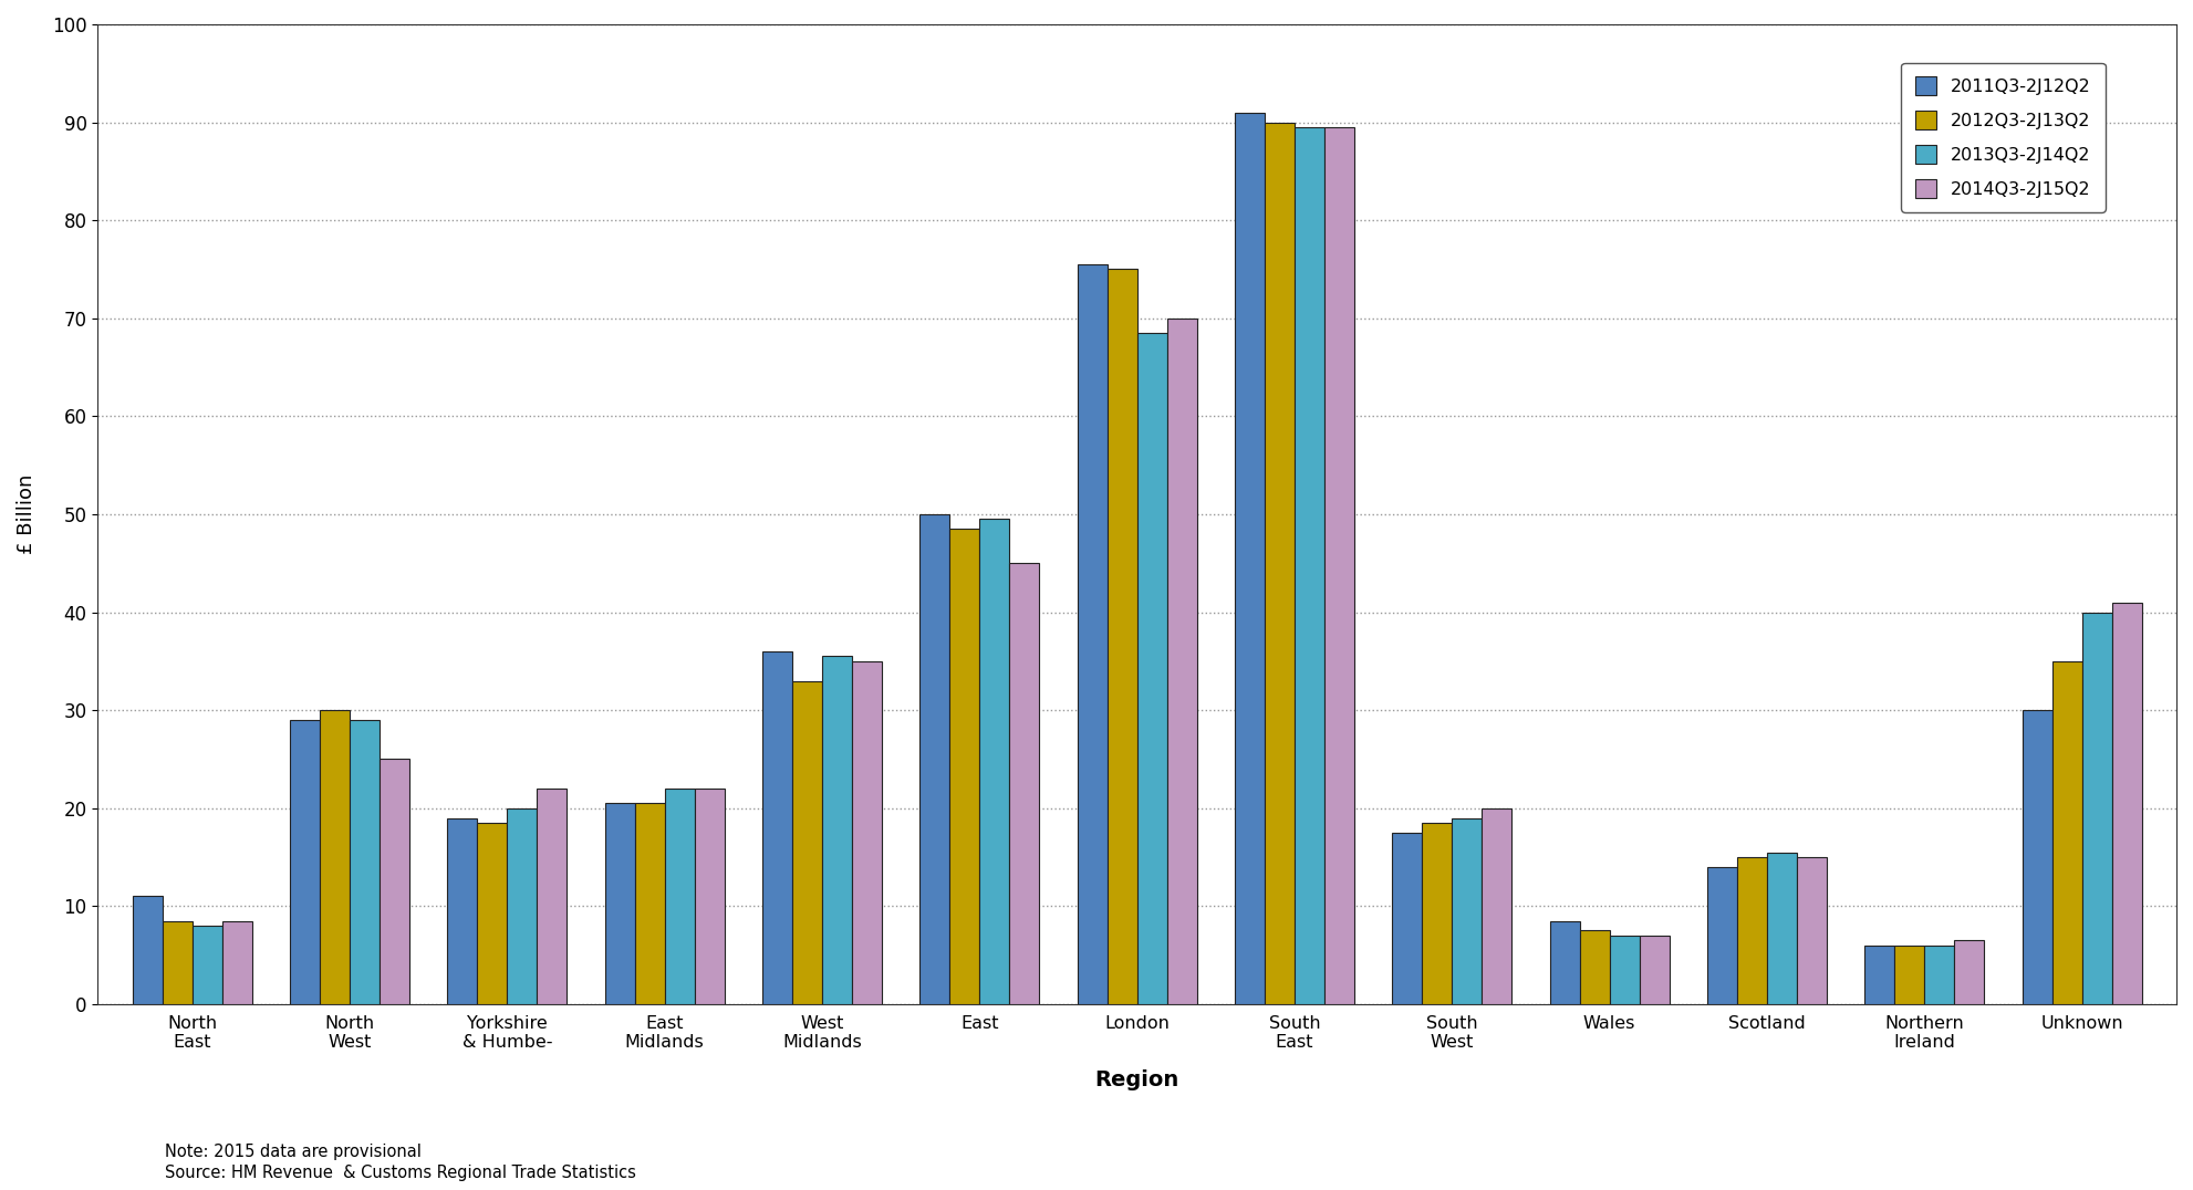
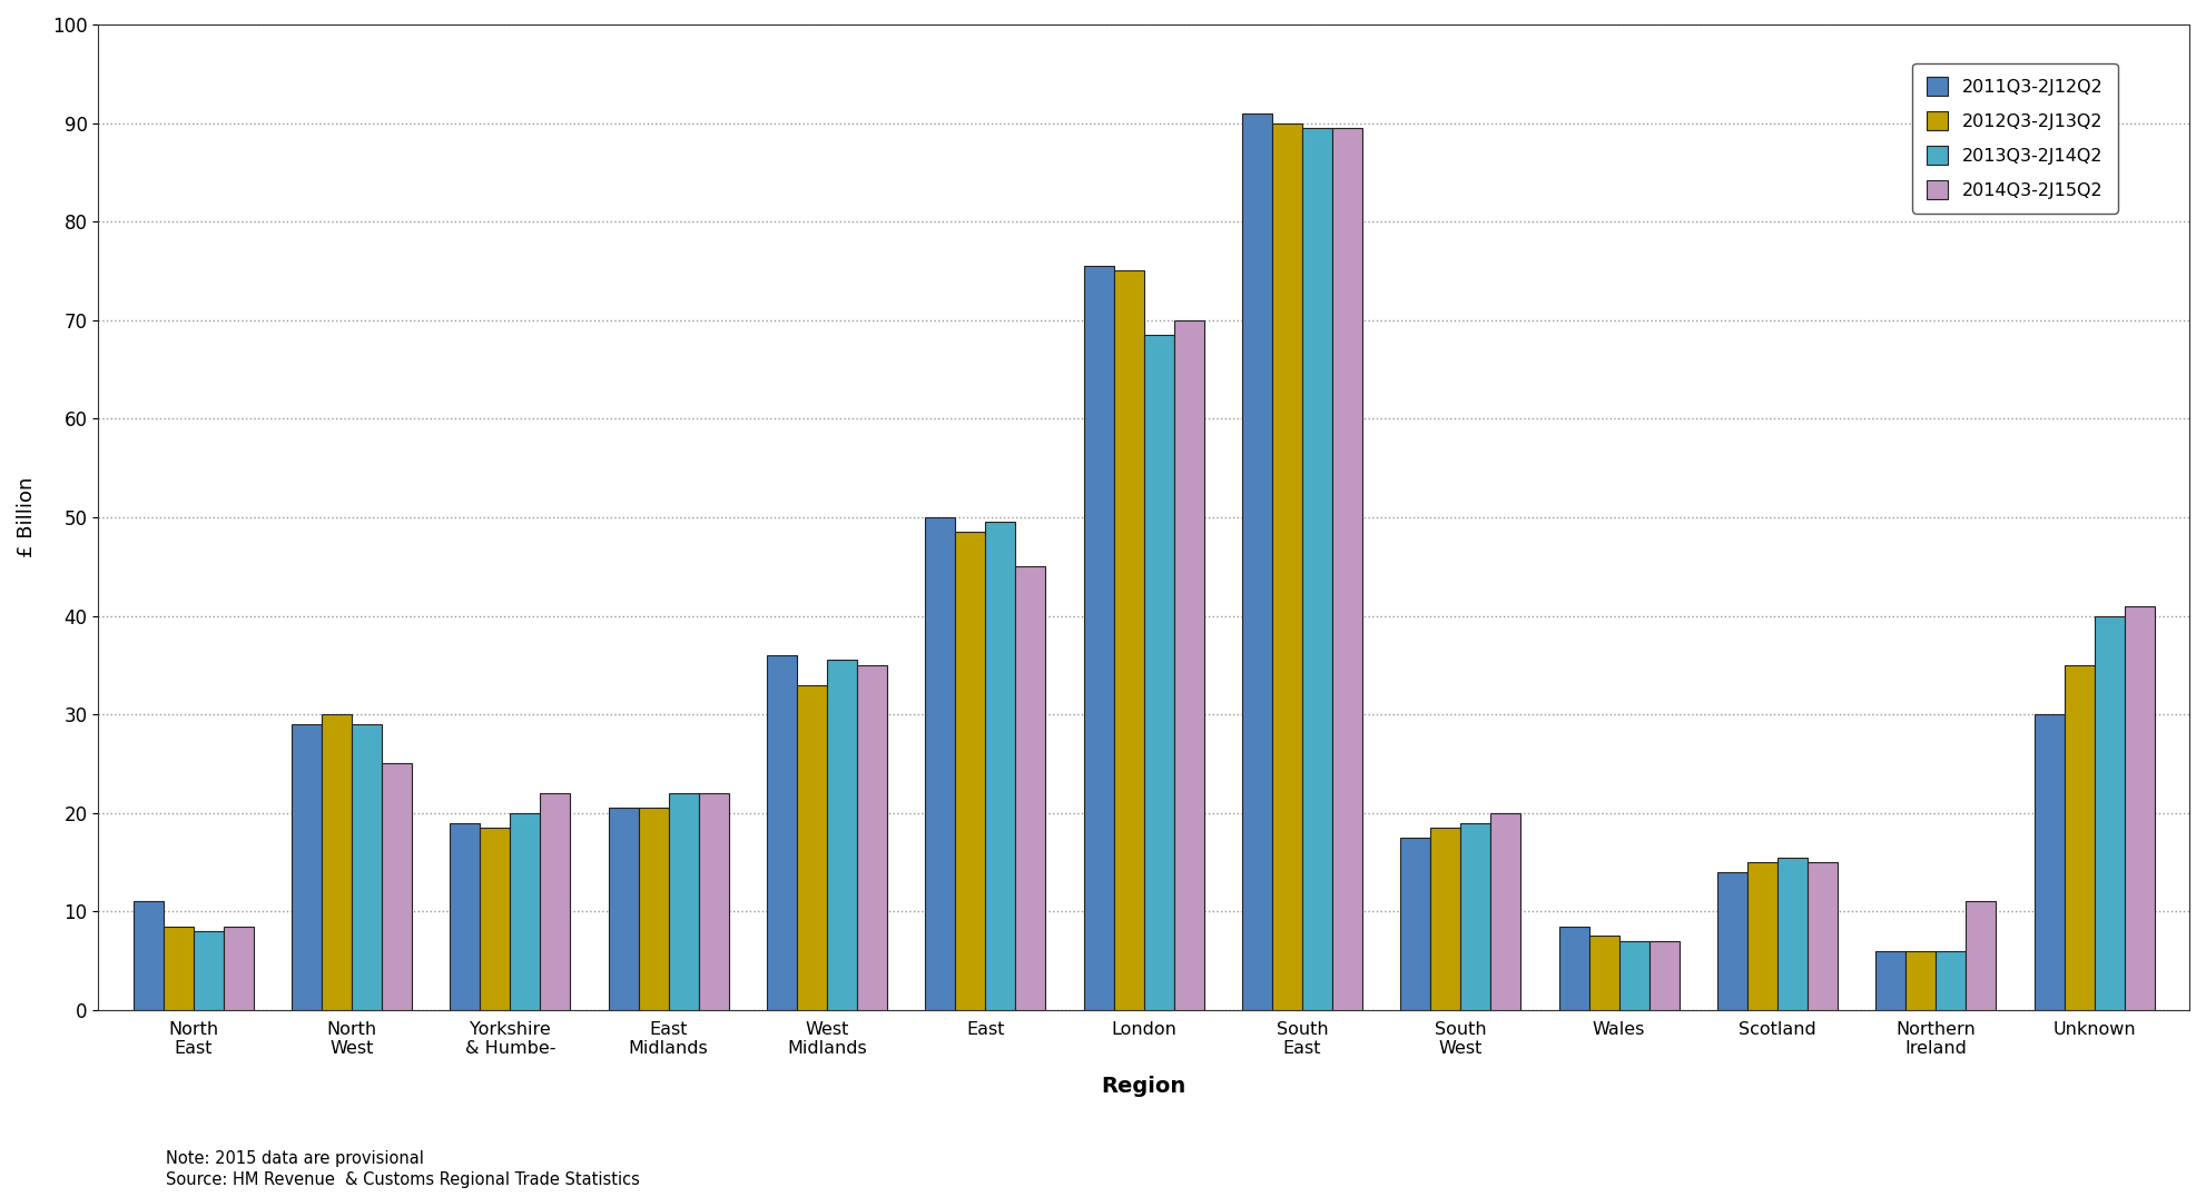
2014Q3-2J15Q2/Northern Ireland: 6.5 -> 11.0
